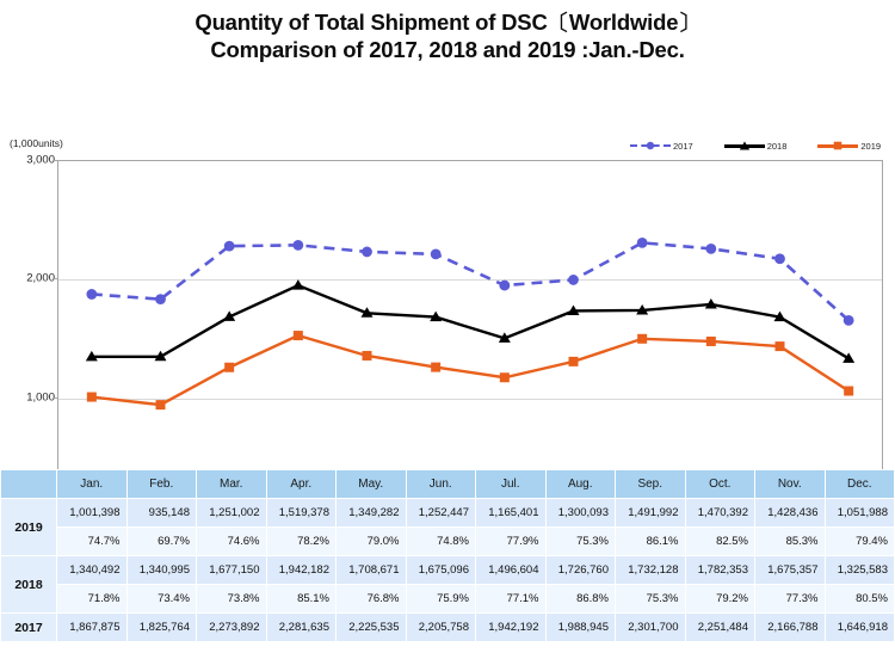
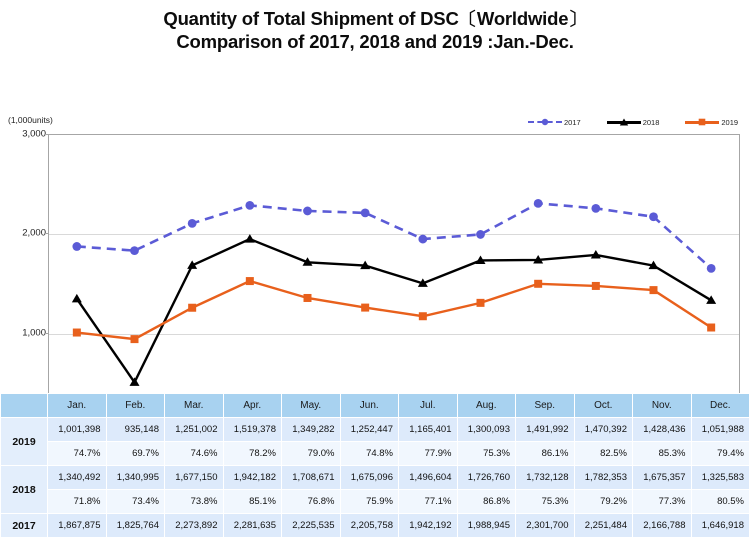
2018/Feb.: 1300 -> 500
2017/Mar.: 2300 -> 2100
